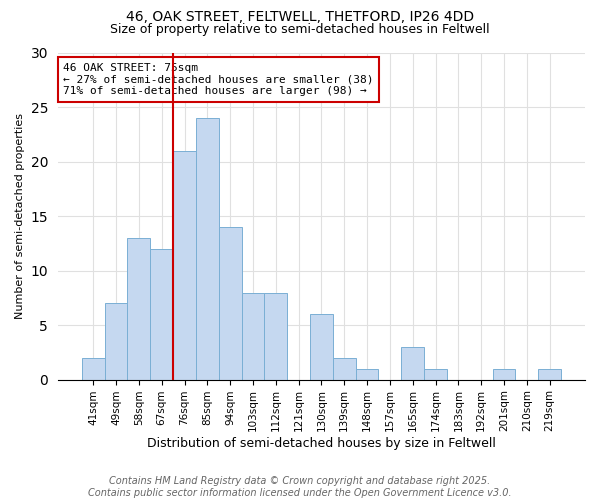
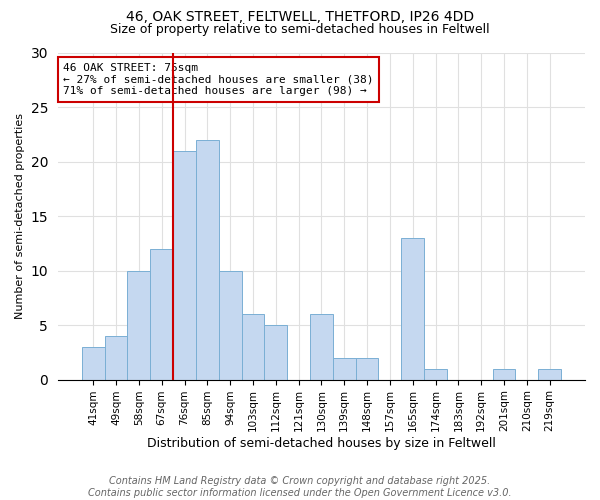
41sqm: 2 -> 3
49sqm: 7 -> 4
58sqm: 13 -> 10
85sqm: 24 -> 22
94sqm: 14 -> 10
103sqm: 8 -> 6
112sqm: 8 -> 5
148sqm: 1 -> 2
165sqm: 3 -> 13
